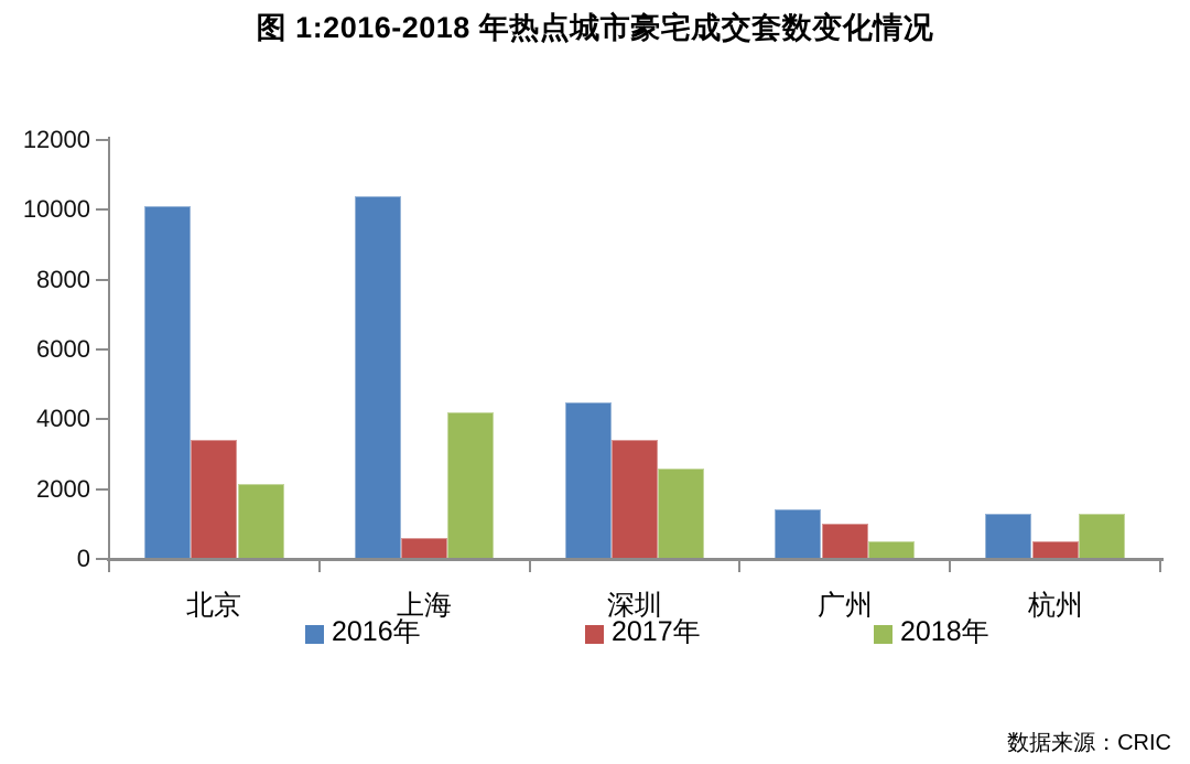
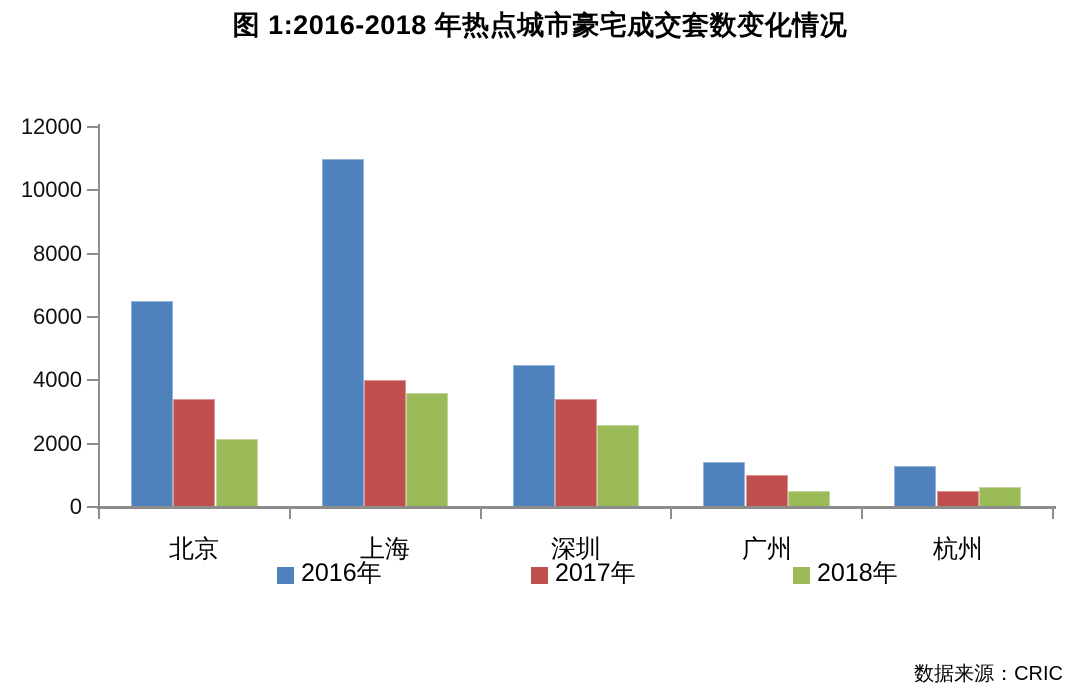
2016年/北京: 10100 -> 6500
2016年/上海: 10400 -> 11000
2017年/上海: 600 -> 4000
2018年/上海: 4200 -> 3600
2018年/杭州: 1300 -> 600
